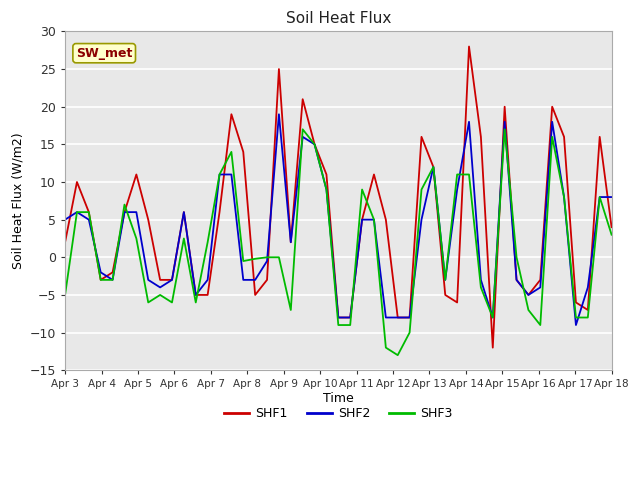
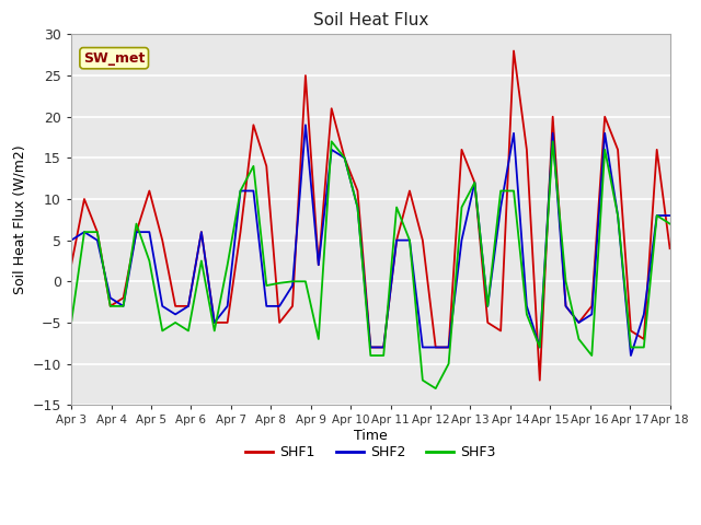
SHF3/Apr 18: 3.0 -> 7.0
